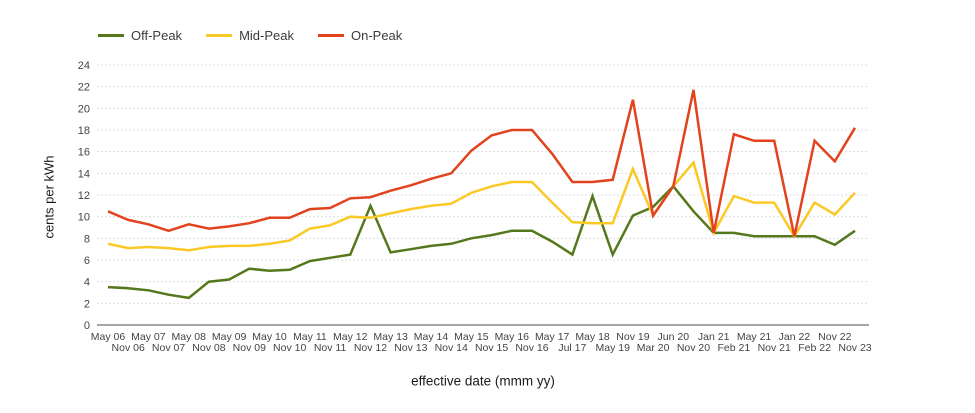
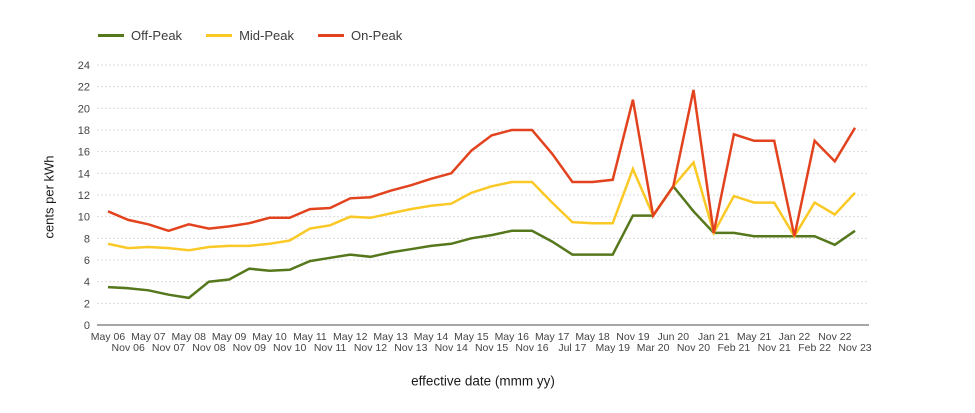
Off-Peak/Nov 12: 11.0 -> 6.3
Off-Peak/May 18: 11.9 -> 6.5
Off-Peak/Mar 20: 10.9 -> 10.1
